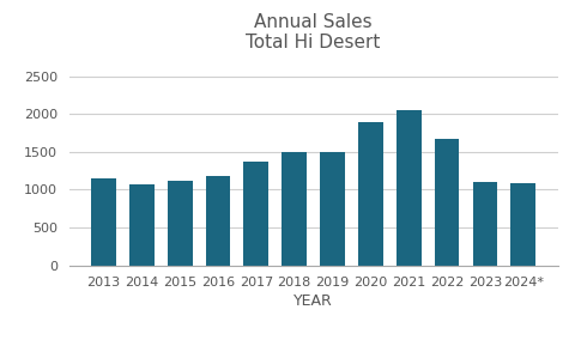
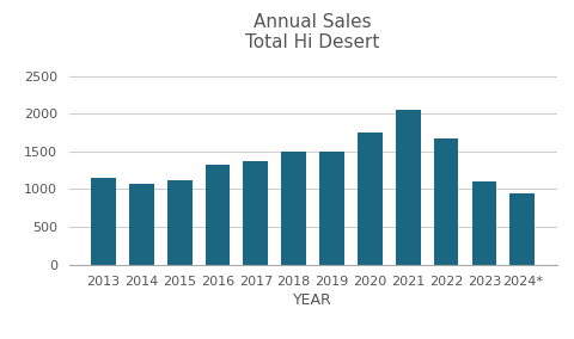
2016: 1180 -> 1320
2020: 1900 -> 1750
2024*: 1080 -> 940
